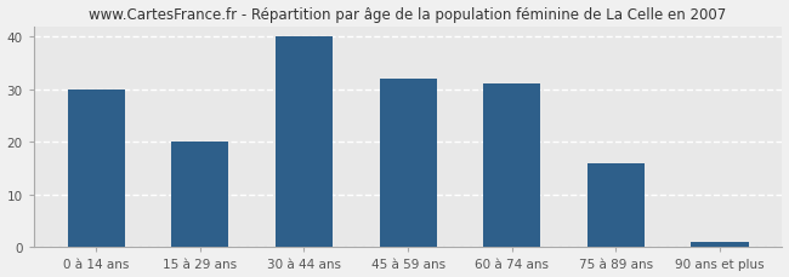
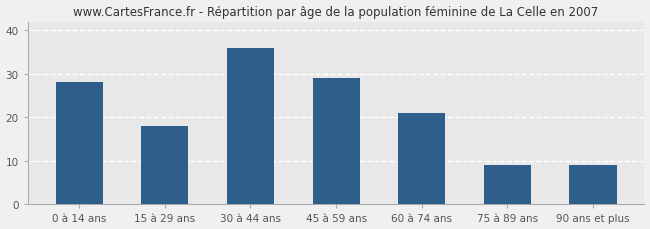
0 à 14 ans: 30 -> 28
15 à 29 ans: 20 -> 18
30 à 44 ans: 40 -> 36
45 à 59 ans: 32 -> 29
60 à 74 ans: 31 -> 21
75 à 89 ans: 16 -> 9
90 ans et plus: 1 -> 9
